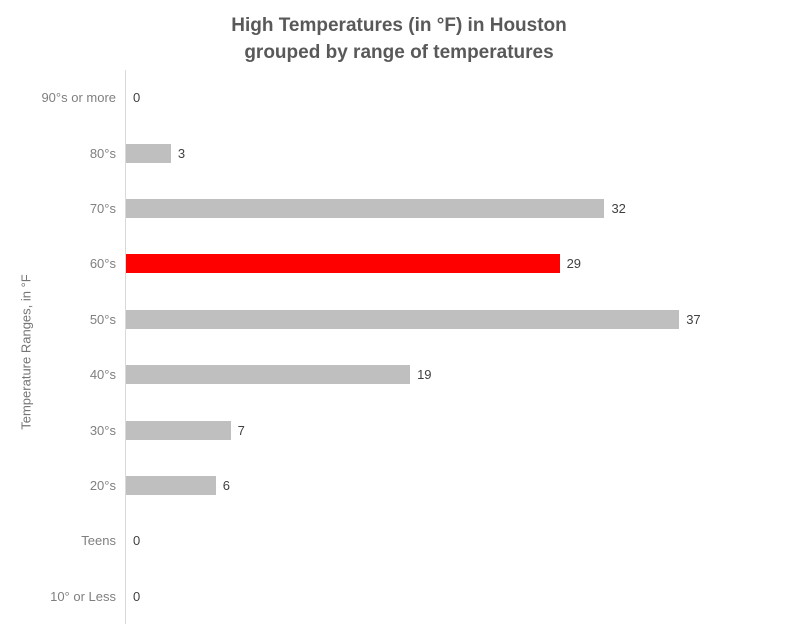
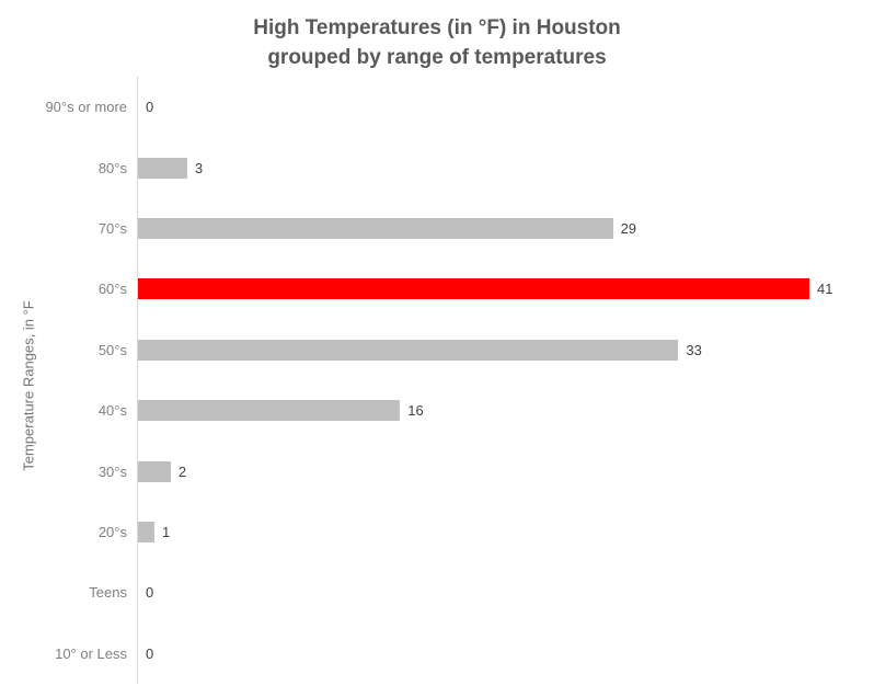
70°s: 32 -> 29
60°s: 29 -> 41
50°s: 37 -> 33
40°s: 19 -> 16
30°s: 7 -> 2
20°s: 6 -> 1
